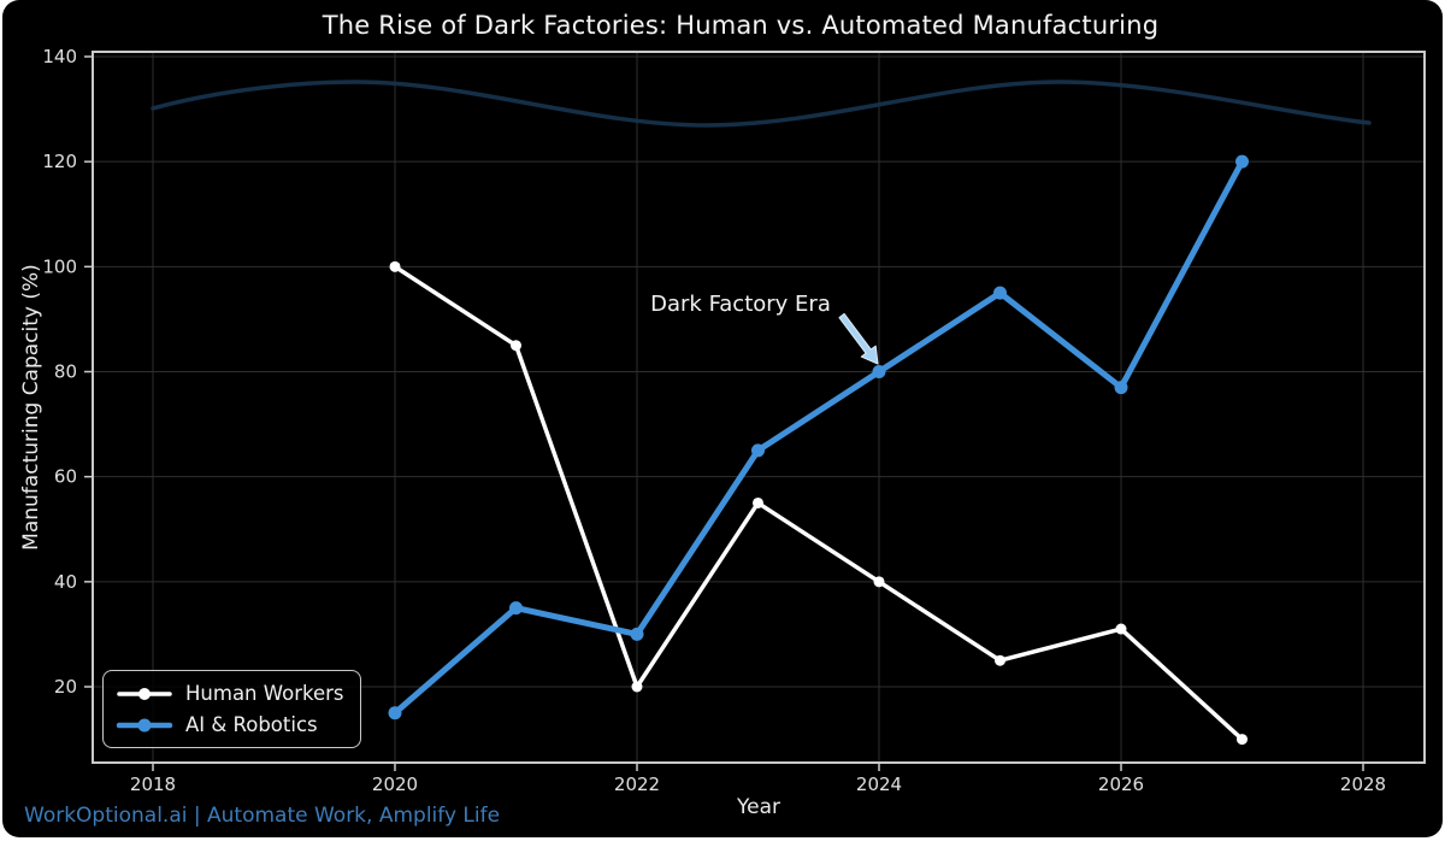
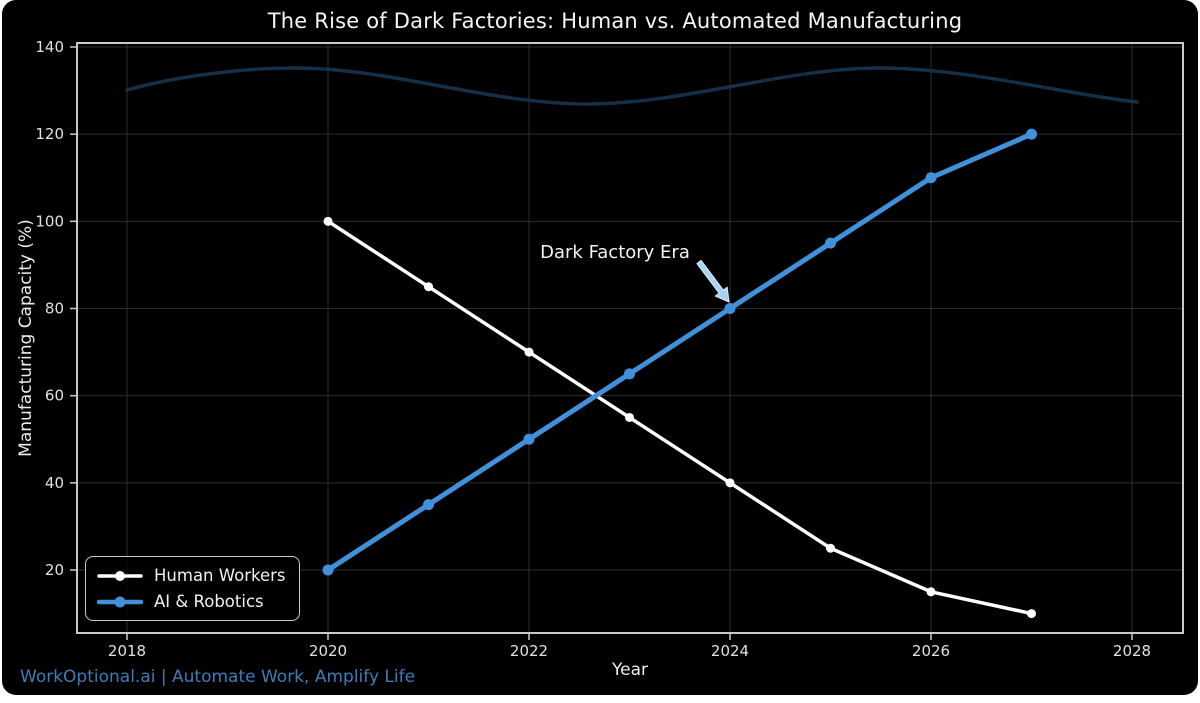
AI & Robotics/2020: 15 -> 20
Human Workers/2022: 20 -> 70
AI & Robotics/2022: 30 -> 50
Human Workers/2026: 31 -> 15
AI & Robotics/2026: 77 -> 110
